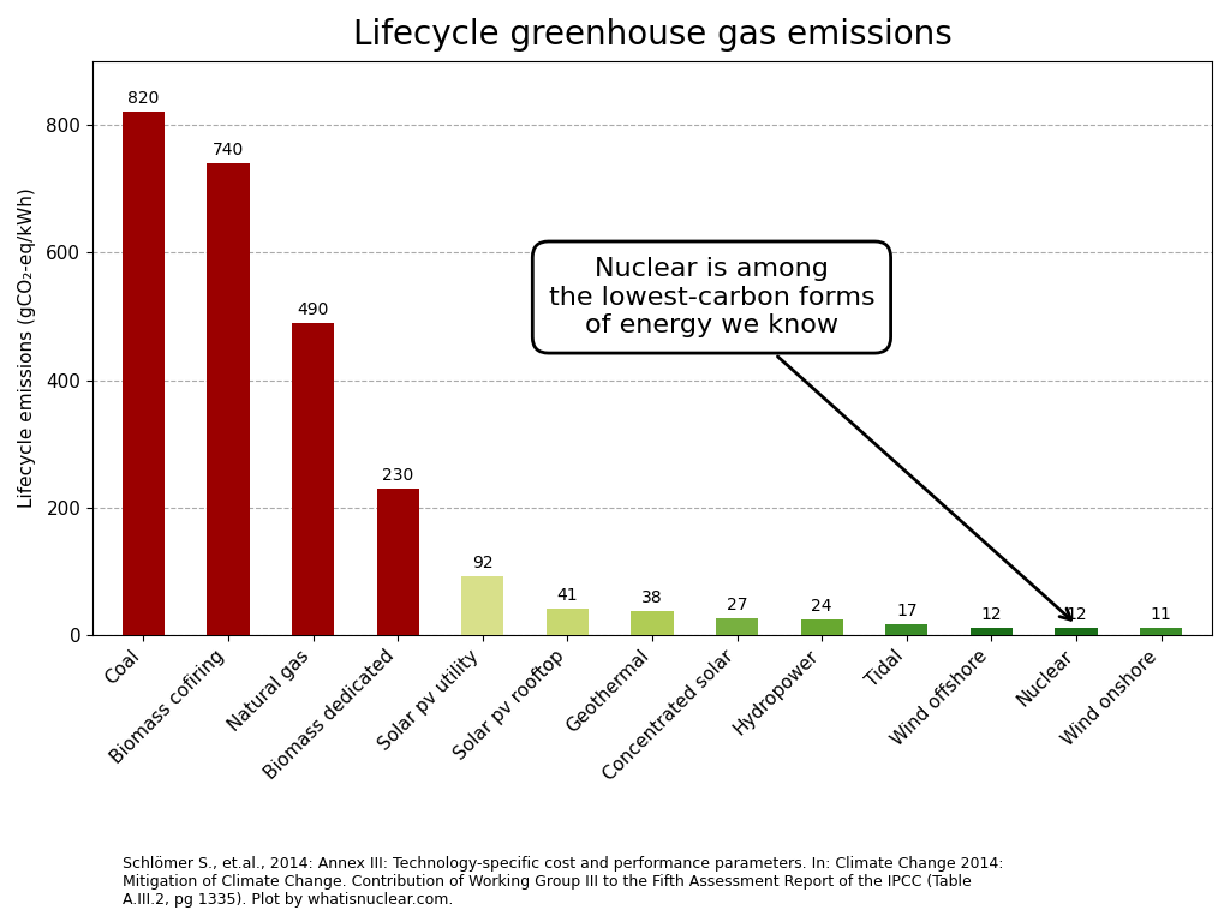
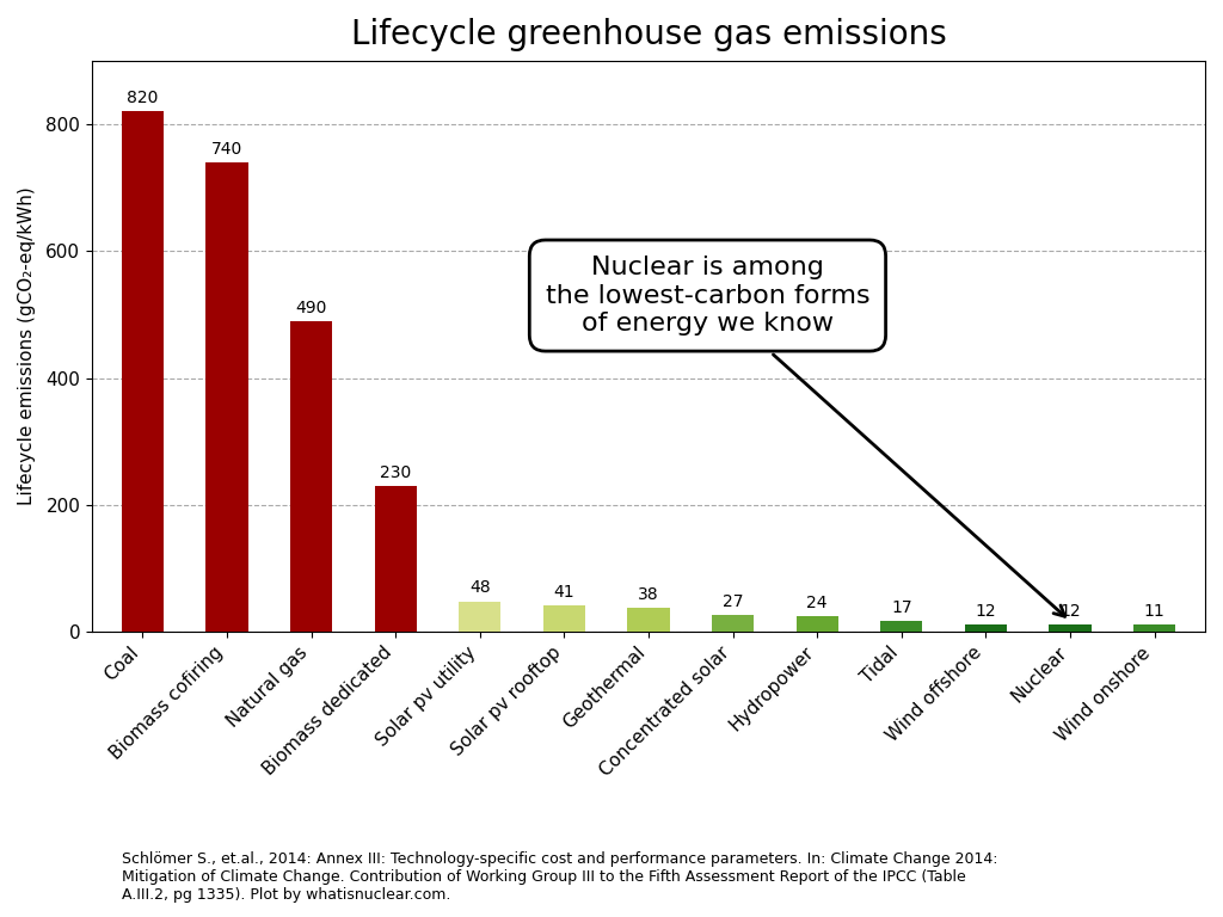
Solar pv utility: 92 -> 48
